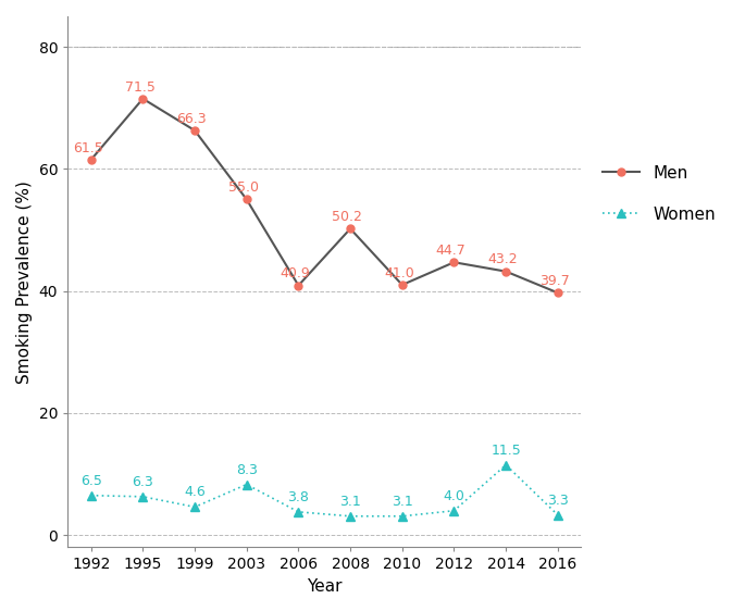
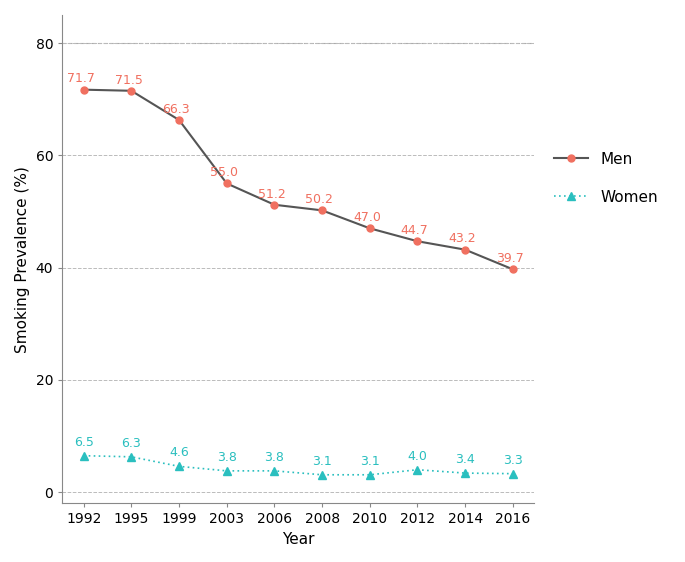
Men/1992: 61.5 -> 71.7
Women/2003: 8.3 -> 3.8
Men/2006: 40.9 -> 51.2
Men/2010: 41.0 -> 47.0
Women/2014: 11.5 -> 3.4
